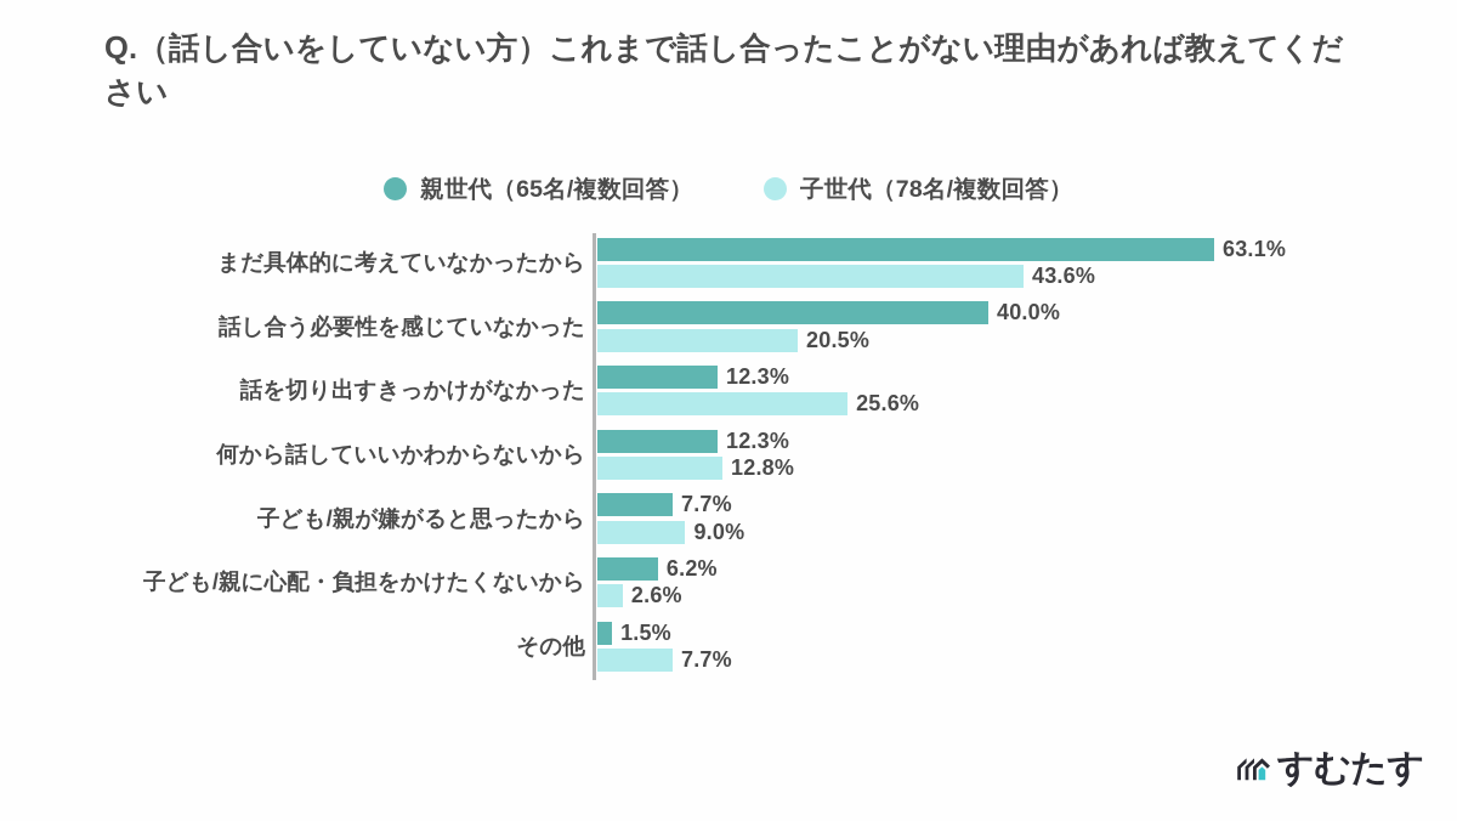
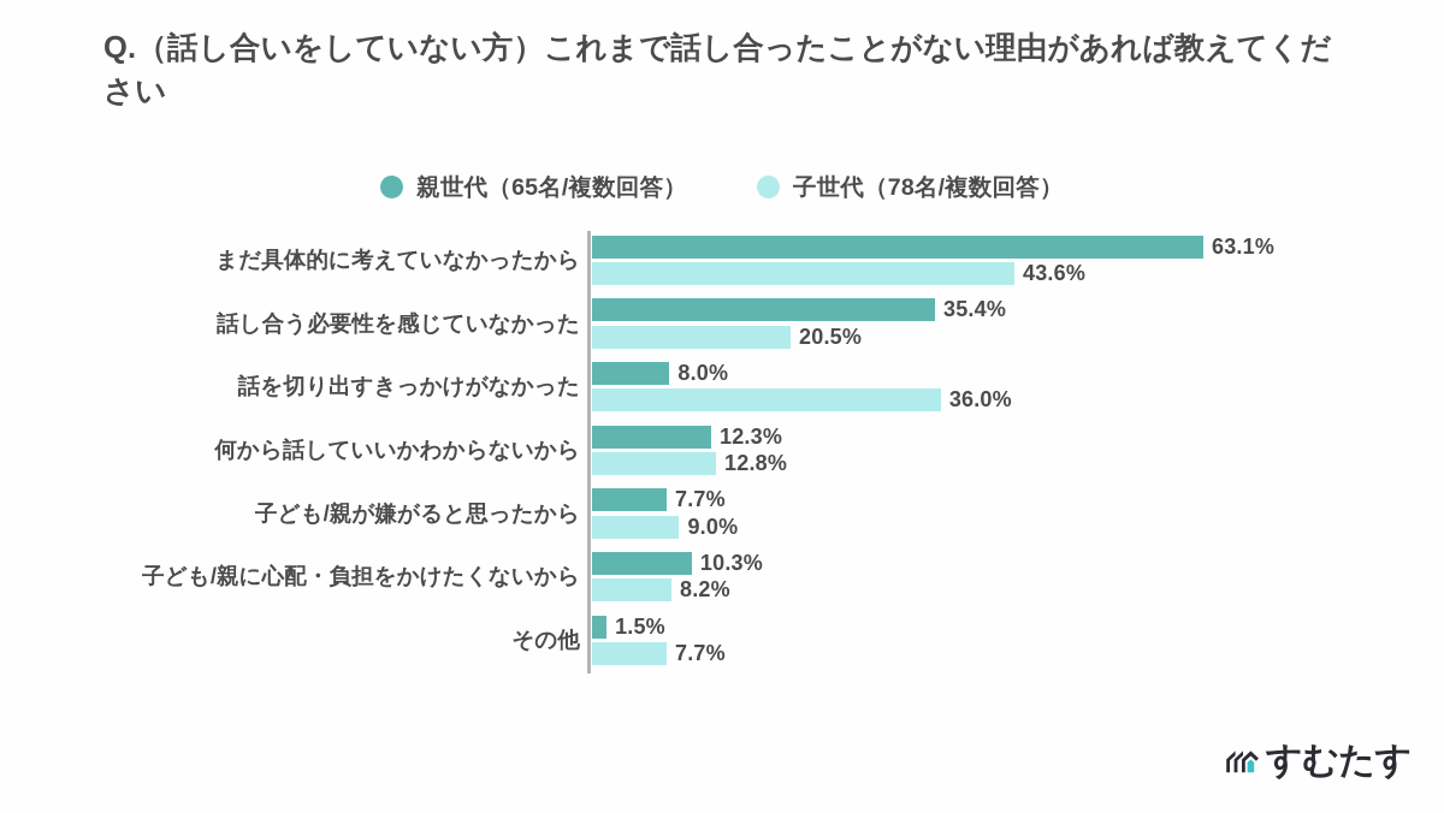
親世代（65名/複数回答）/話し合う必要性を感じていなかった: 40.0% -> 35.4%
親世代（65名/複数回答）/話を切り出すきっかけがなかった: 12.3% -> 8.0%
子世代（78名/複数回答）/話を切り出すきっかけがなかった: 25.6% -> 36.0%
親世代（65名/複数回答）/子ども/親に心配・負担をかけたくないから: 6.2% -> 10.3%
子世代（78名/複数回答）/子ども/親に心配・負担をかけたくないから: 2.6% -> 8.2%
